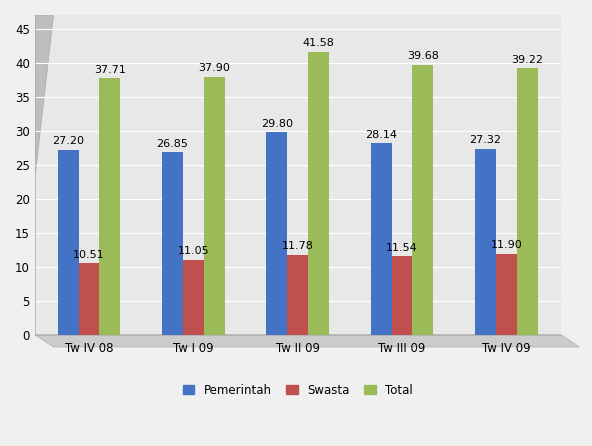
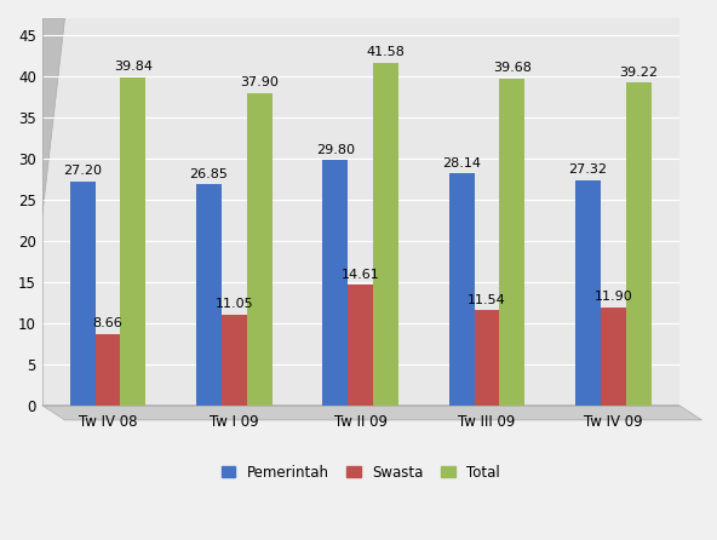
Swasta/Tw IV 08: 10.51 -> 8.66
Total/Tw IV 08: 37.71 -> 39.84
Swasta/Tw II 09: 11.78 -> 14.61
